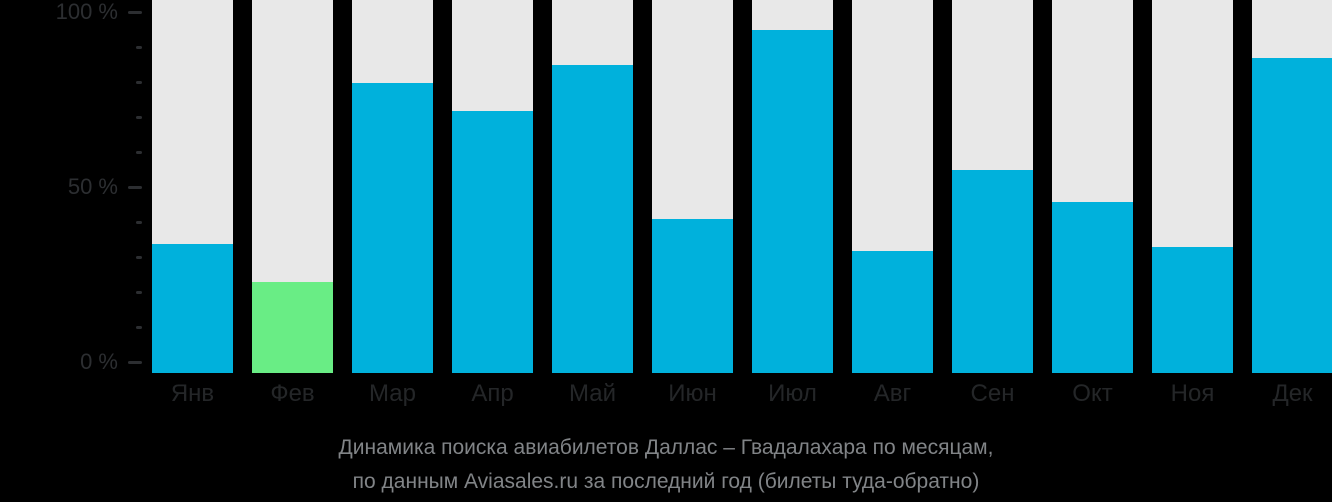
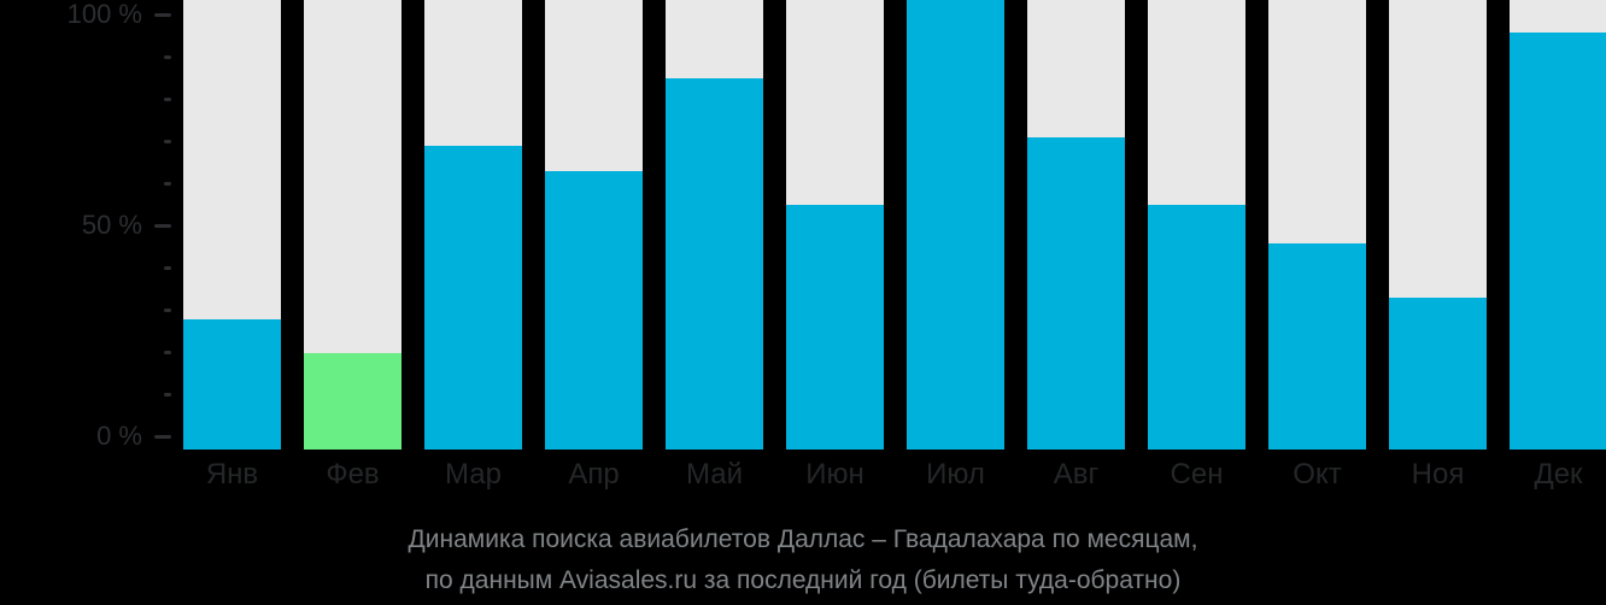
Янв: 34% -> 28%
Фев: 23% -> 20%
Мар: 80% -> 69%
Апр: 72% -> 63%
Июн: 41% -> 55%
Июл: 95% -> 100%
Авг: 32% -> 71%
Дек: 87% -> 96%
